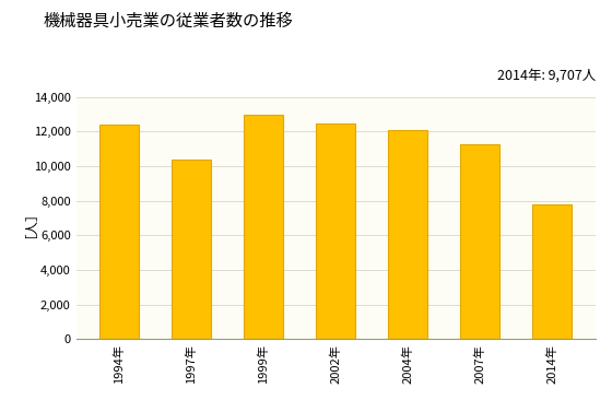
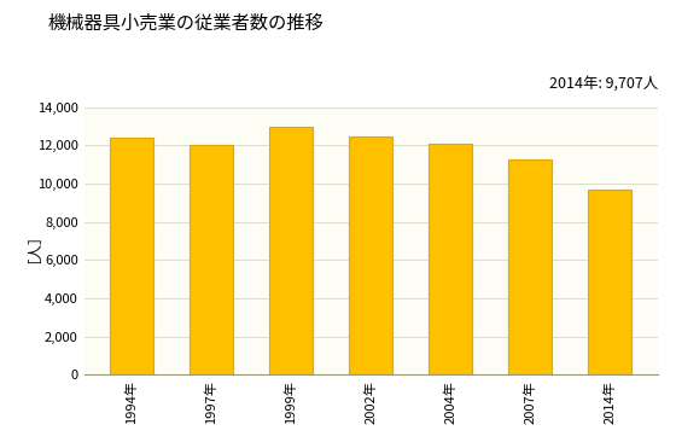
1997年: 10,400 -> 12,000
2014年: 7,800 -> 9,700
